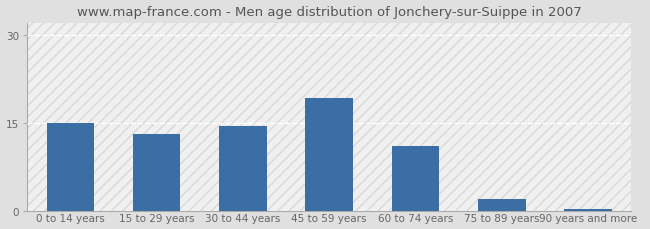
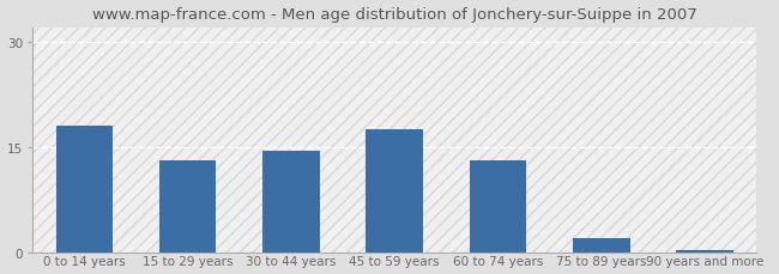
0 to 14 years: 15.0 -> 18.0
45 to 59 years: 19.2 -> 17.5
60 to 74 years: 11.0 -> 13.0
